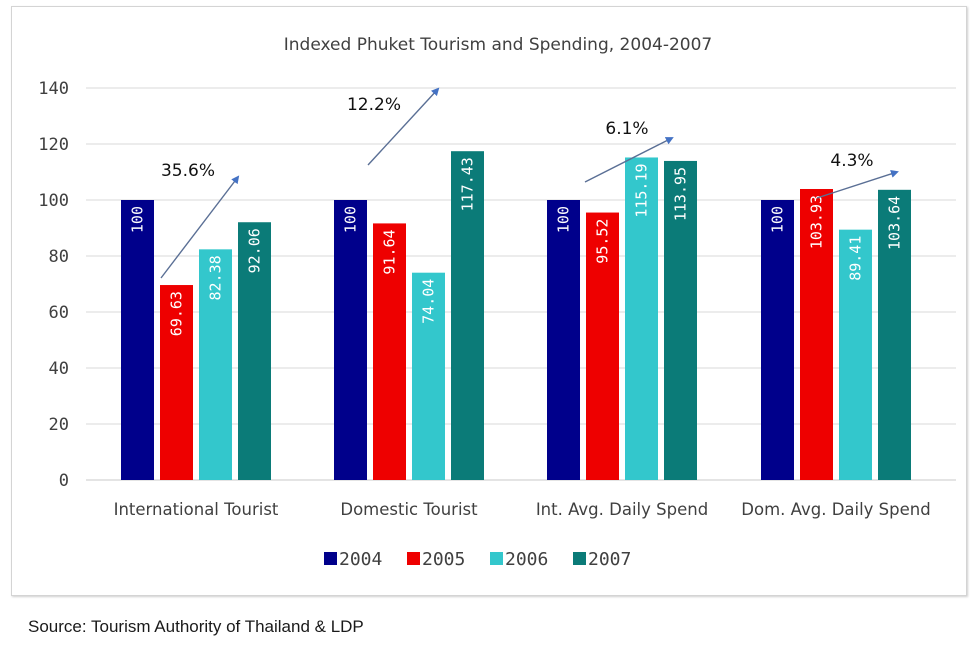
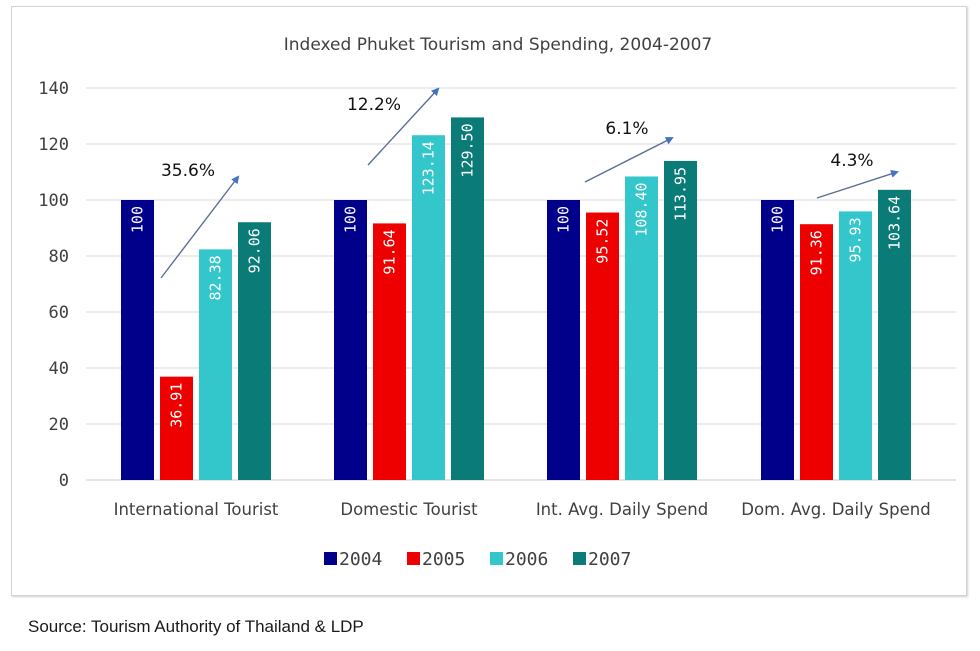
2005/International Tourist: 69.63 -> 36.91
2006/Domestic Tourist: 74.04 -> 123.14
2007/Domestic Tourist: 117.43 -> 129.50
2006/Int. Avg. Daily Spend: 115.19 -> 108.40
2005/Dom. Avg. Daily Spend: 103.93 -> 91.36
2006/Dom. Avg. Daily Spend: 89.41 -> 95.93
